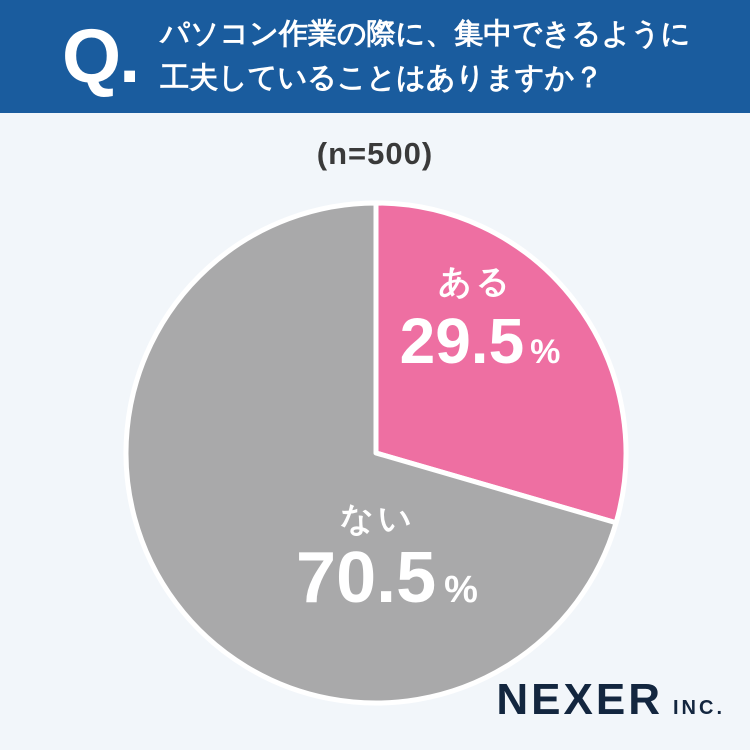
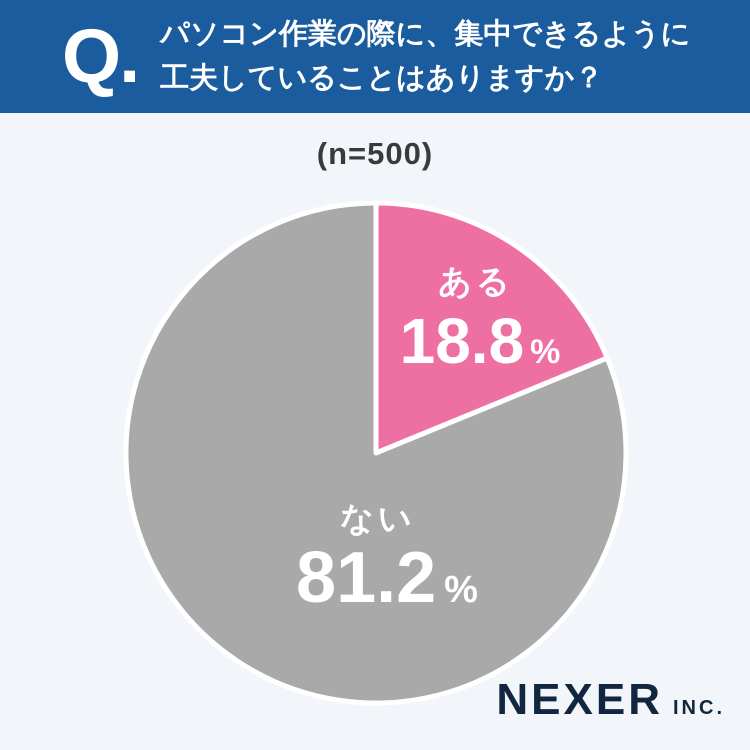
ある: 29.5 -> 18.8
ない: 70.5 -> 81.2
